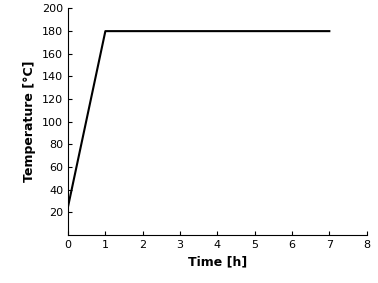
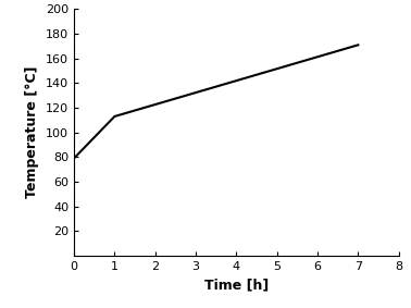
0: 25 -> 79
1: 180 -> 113
7: 180 -> 171
